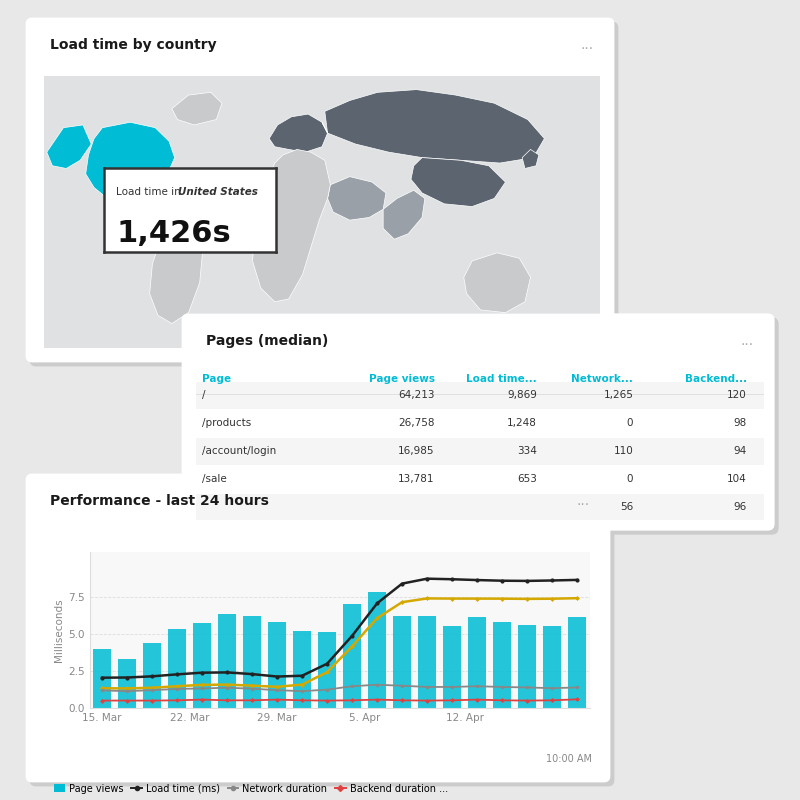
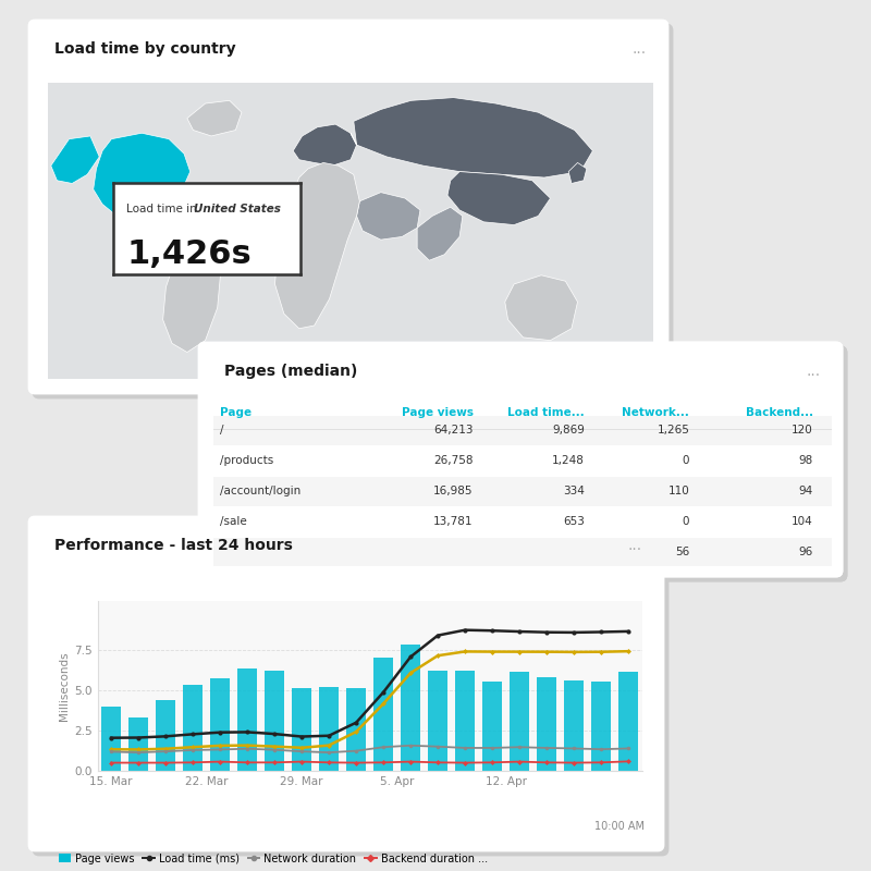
Page views/29. Mar: 5.8 -> 5.1
